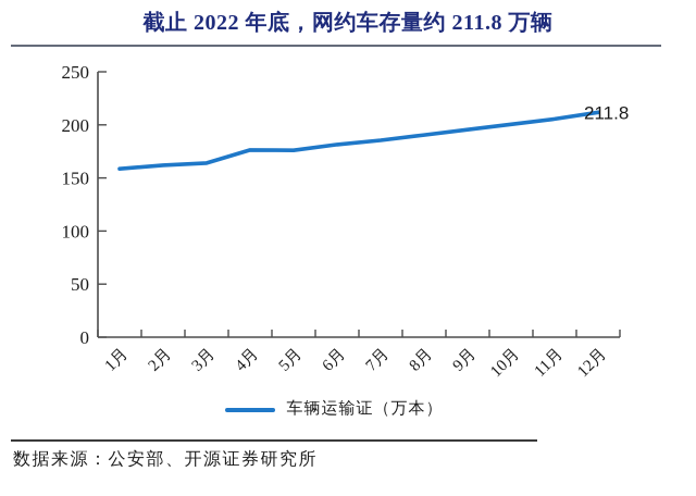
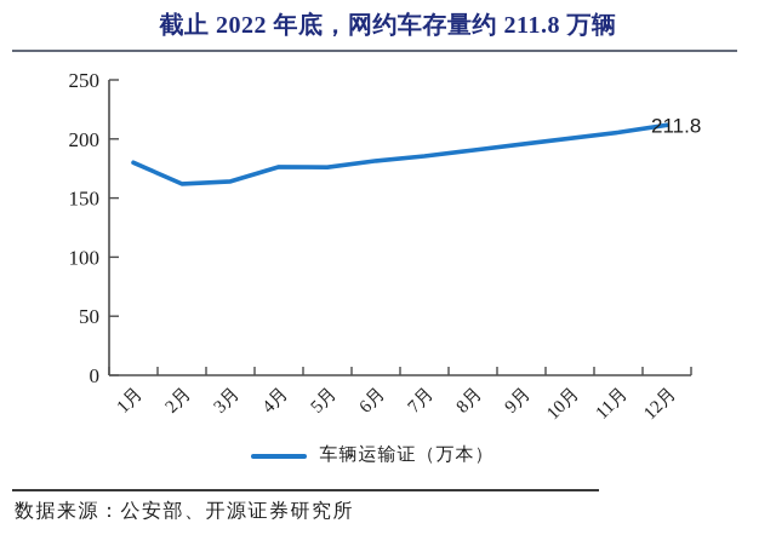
1月: 160 -> 180
